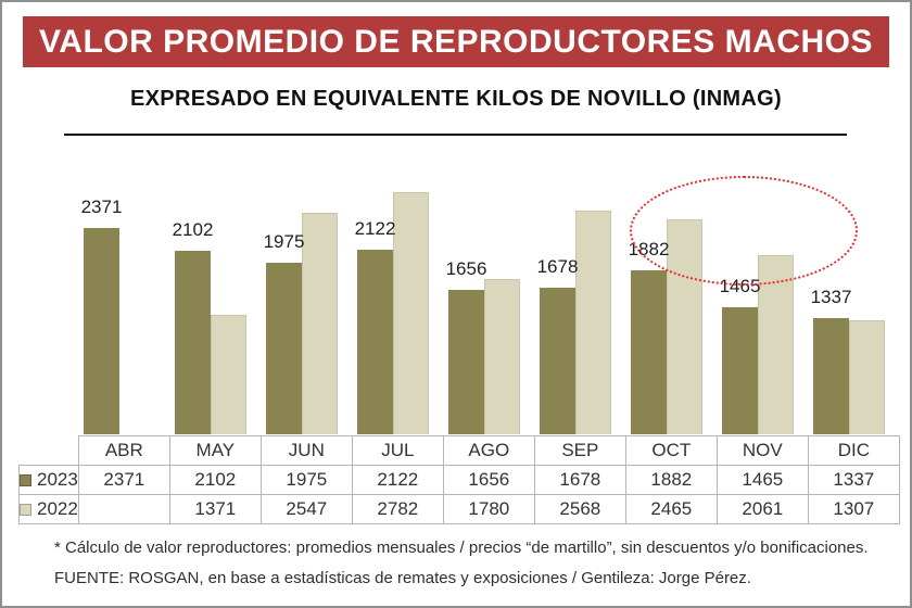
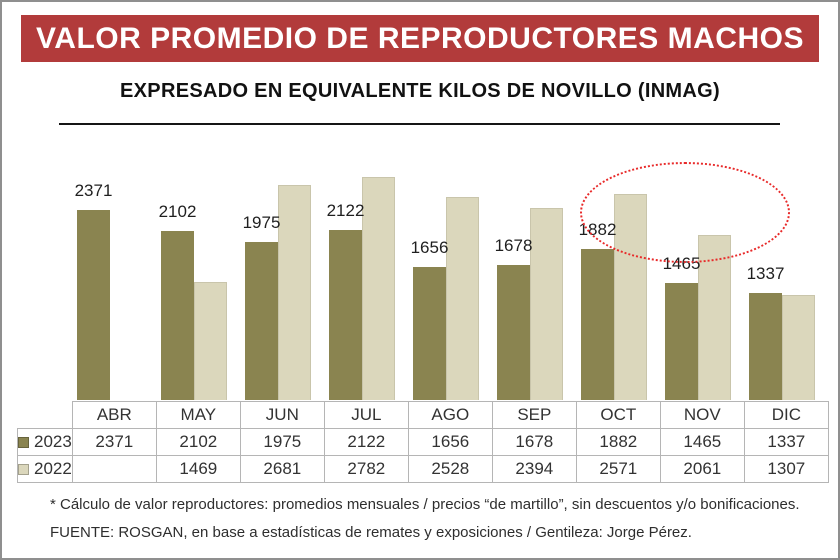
2022/MAY: 1371 -> 1469
2022/JUN: 2547 -> 2681
2022/AGO: 1780 -> 2528
2022/SEP: 2568 -> 2394
2022/OCT: 2465 -> 2571
